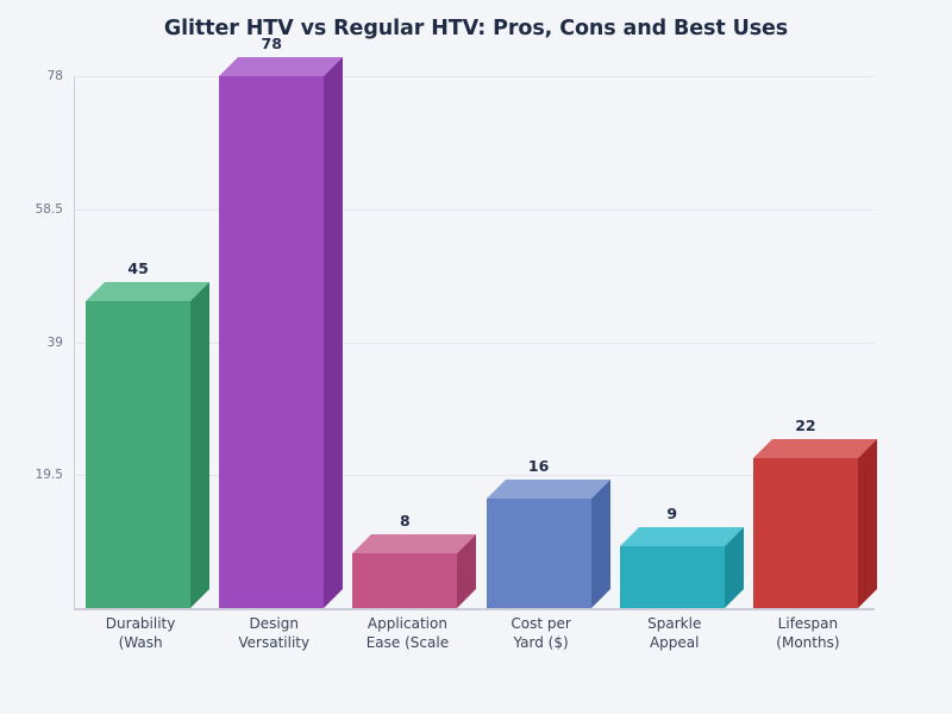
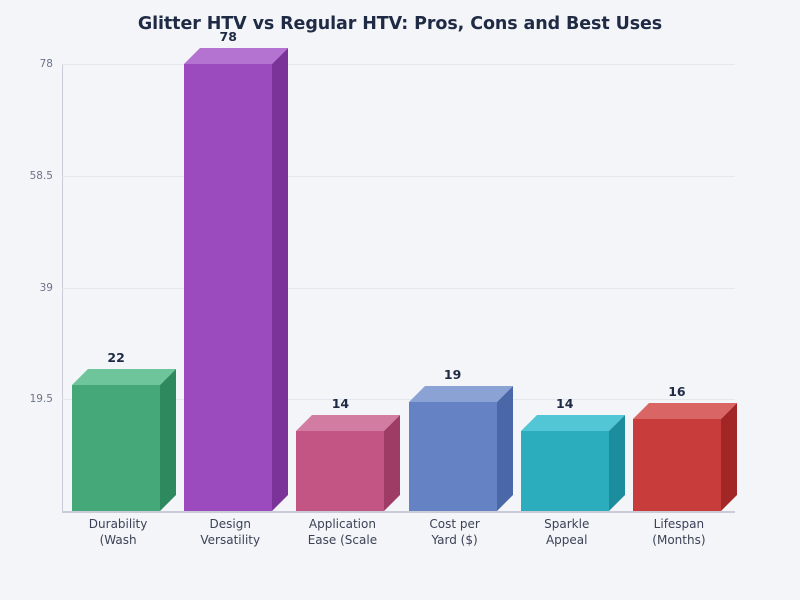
Durability (Wash: 45 -> 22
Application Ease (Scale: 8 -> 14
Cost per Yard ($): 16 -> 19
Sparkle Appeal: 9 -> 14
Lifespan (Months): 22 -> 16
